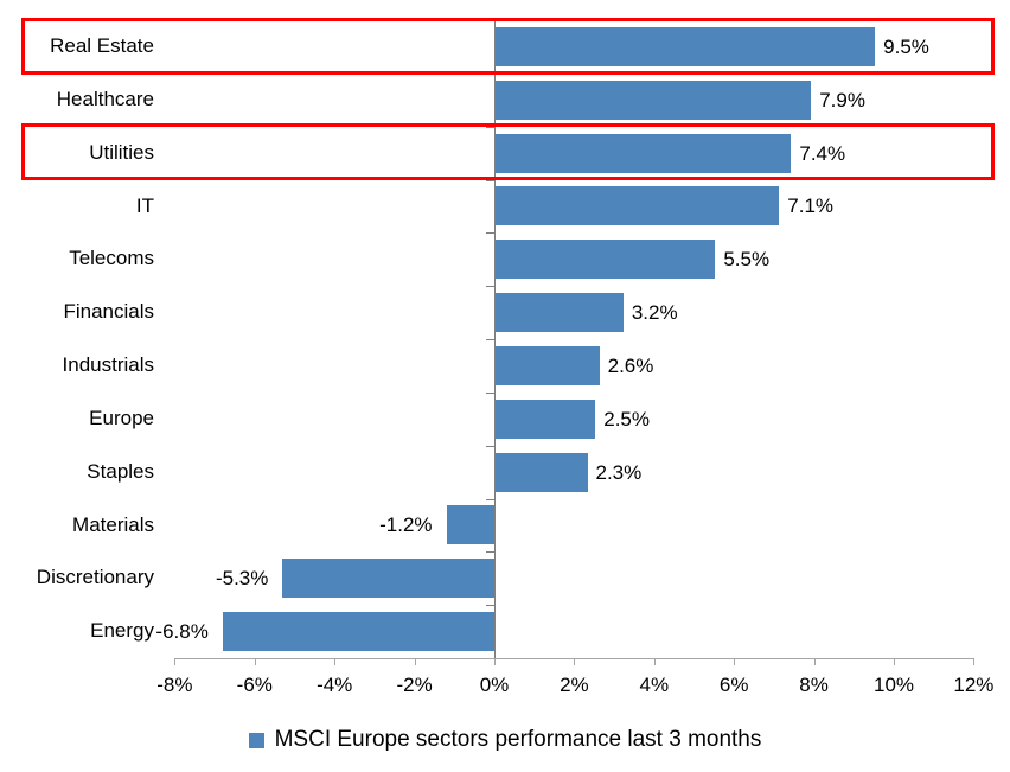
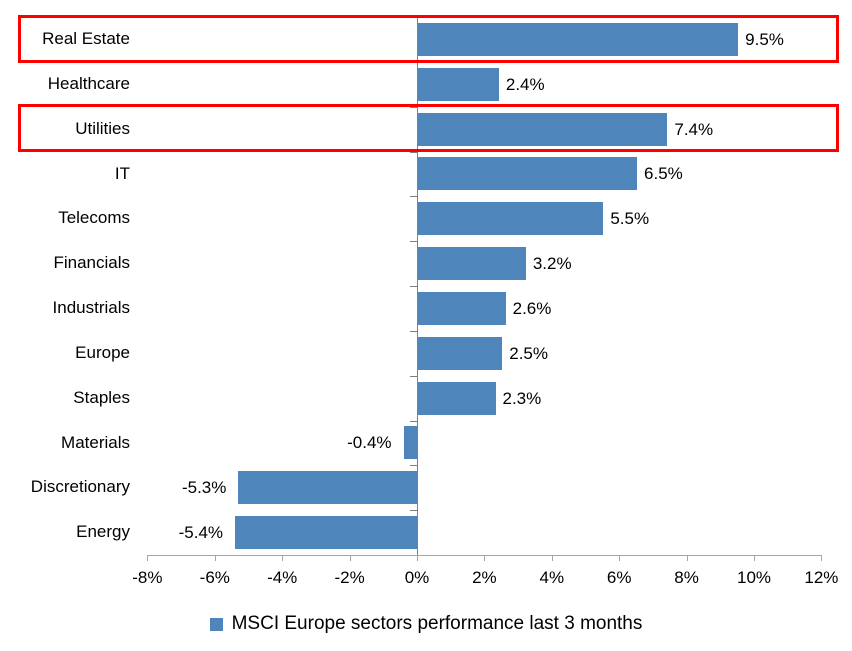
Healthcare: 7.9% -> 2.4%
IT: 7.1% -> 6.5%
Materials: -1.2% -> -0.4%
Energy: -6.8% -> -5.4%
